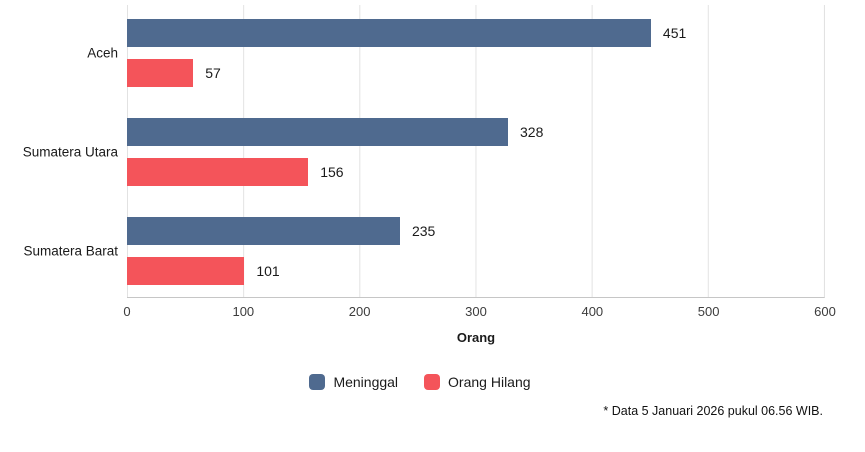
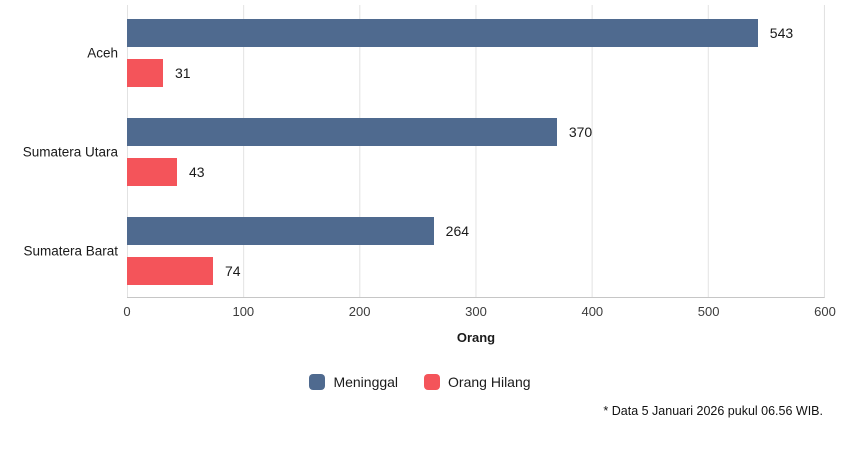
Meninggal/Aceh: 451 -> 543
Orang Hilang/Aceh: 57 -> 31
Meninggal/Sumatera Utara: 328 -> 370
Orang Hilang/Sumatera Utara: 156 -> 43
Meninggal/Sumatera Barat: 235 -> 264
Orang Hilang/Sumatera Barat: 101 -> 74
